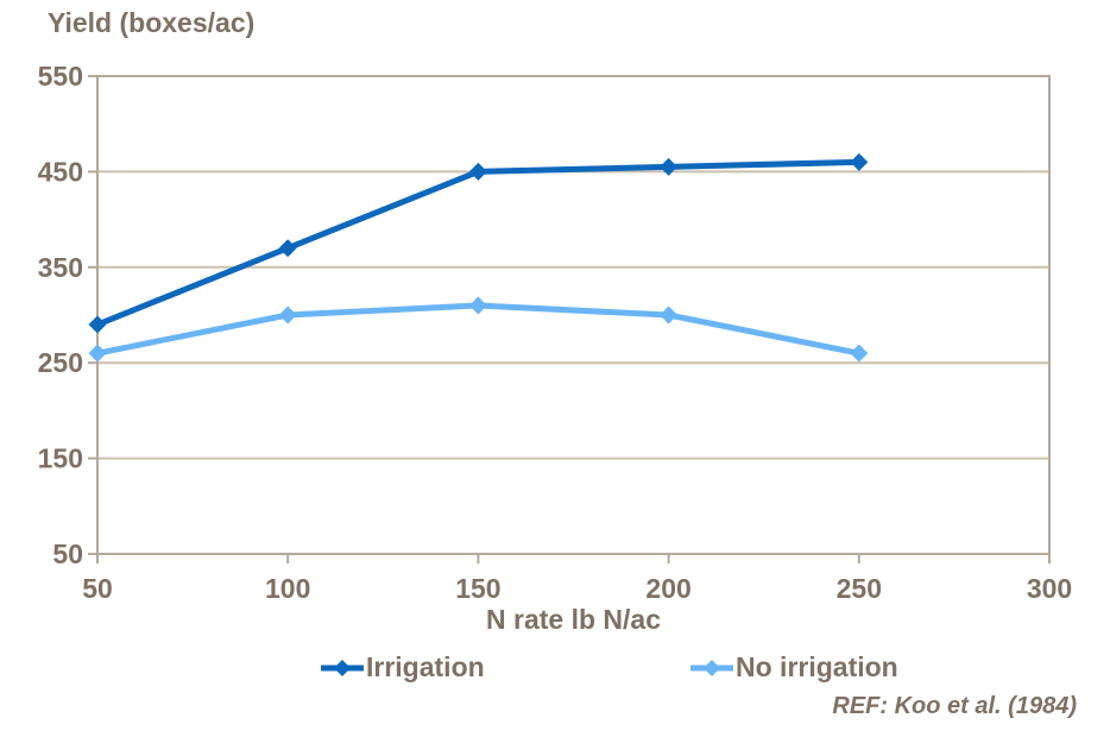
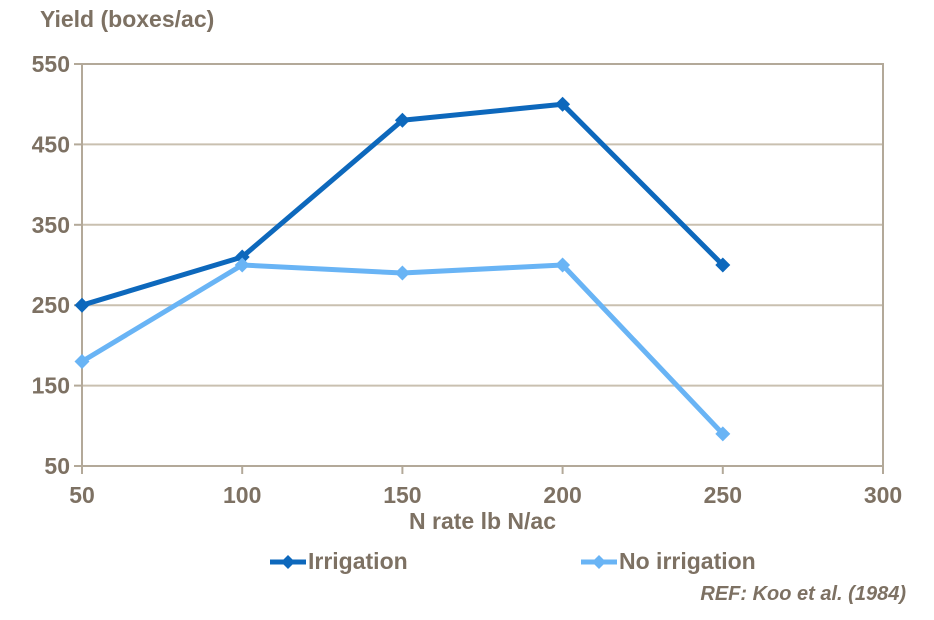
Irrigation/50: 290 -> 250
No irrigation/50: 260 -> 180
Irrigation/100: 370 -> 310
Irrigation/150: 450 -> 480
No irrigation/150: 310 -> 290
Irrigation/200: 460 -> 500
Irrigation/250: 460 -> 300
No irrigation/250: 260 -> 90
